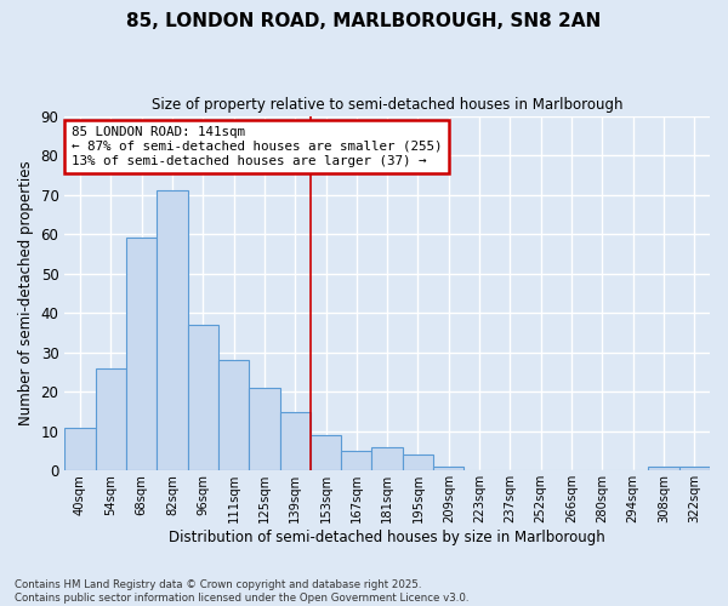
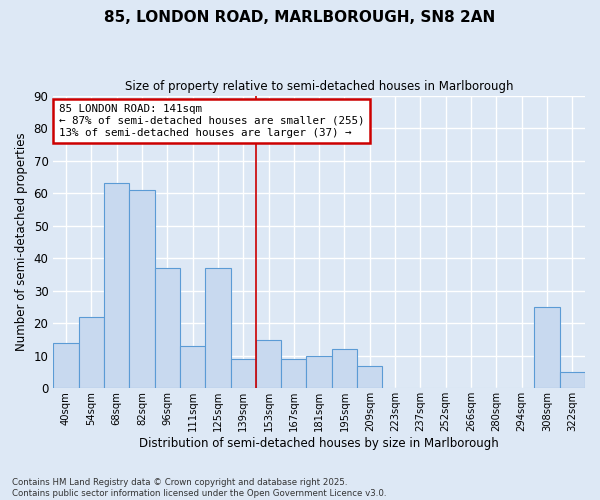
40sqm: 11 -> 14
54sqm: 26 -> 22
68sqm: 59 -> 63
82sqm: 71 -> 61
111sqm: 28 -> 13
125sqm: 21 -> 37
139sqm: 15 -> 9
153sqm: 9 -> 15
167sqm: 5 -> 9
181sqm: 6 -> 10
195sqm: 4 -> 12
209sqm: 1 -> 7
308sqm: 1 -> 25
322sqm: 1 -> 5
